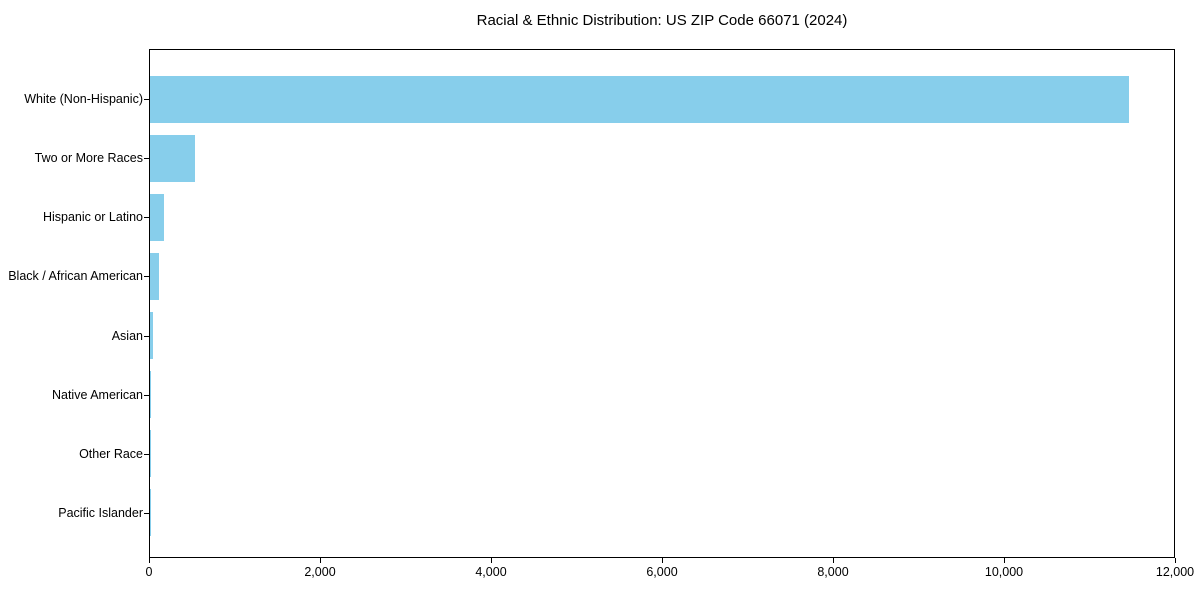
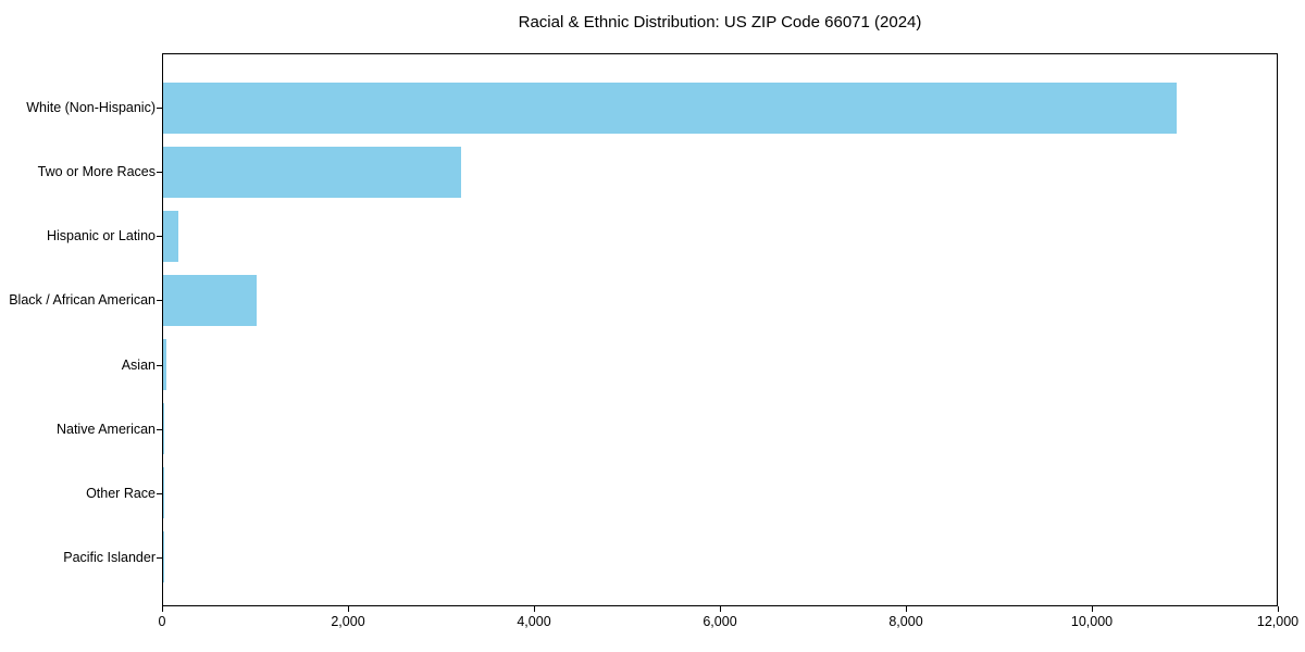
White (Non-Hispanic): 11400 -> 10900
Two or More Races: 500 -> 3200
Black / African American: 100 -> 1000
